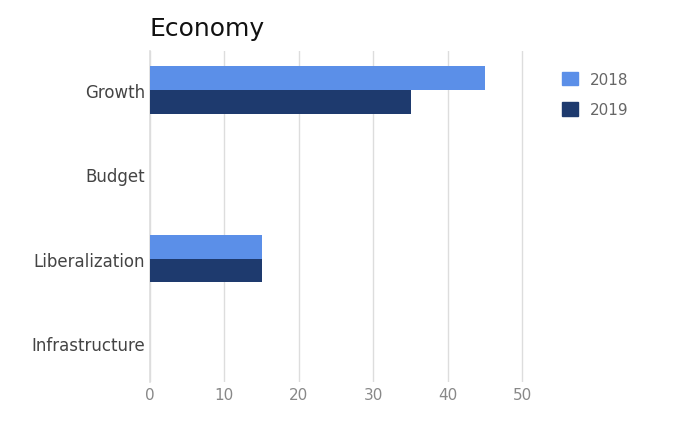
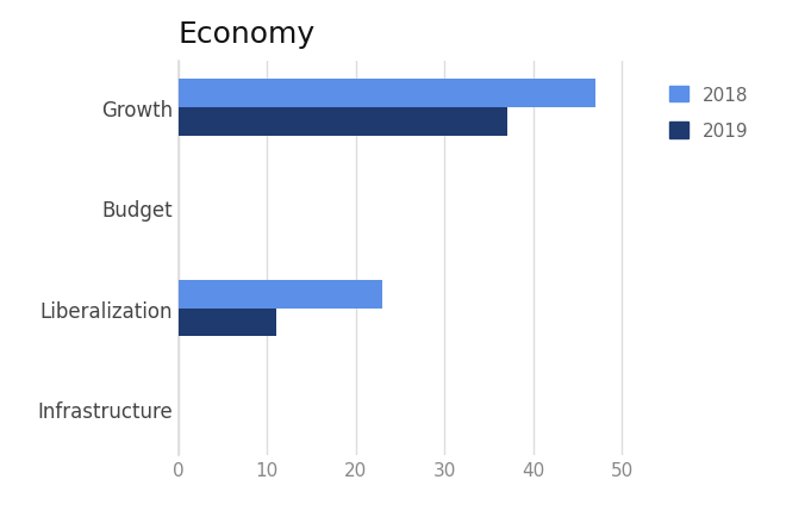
2018/Growth: 45 -> 47
2019/Growth: 35 -> 37
2018/Liberalization: 15 -> 23
2019/Liberalization: 15 -> 11
